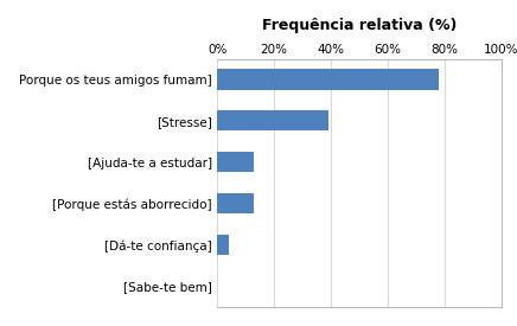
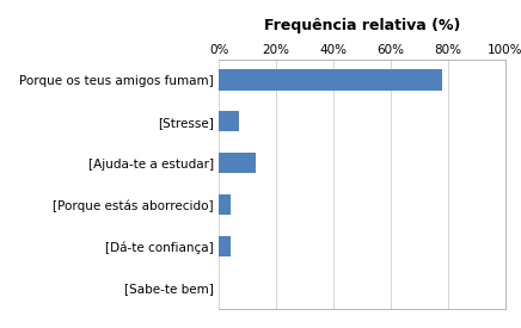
[Stresse]: 39% -> 7%
[Porque estás aborrecido]: 13% -> 4%
